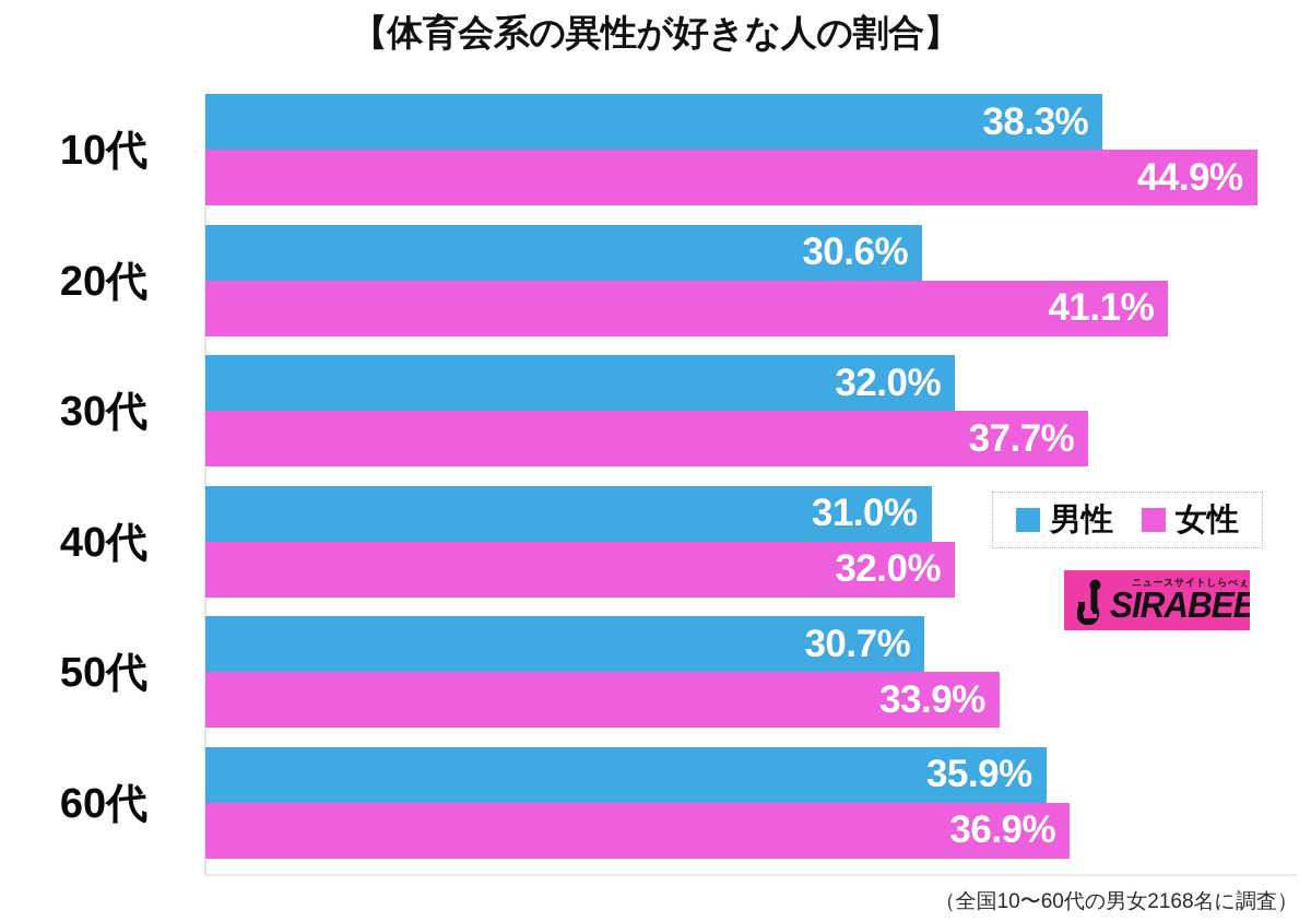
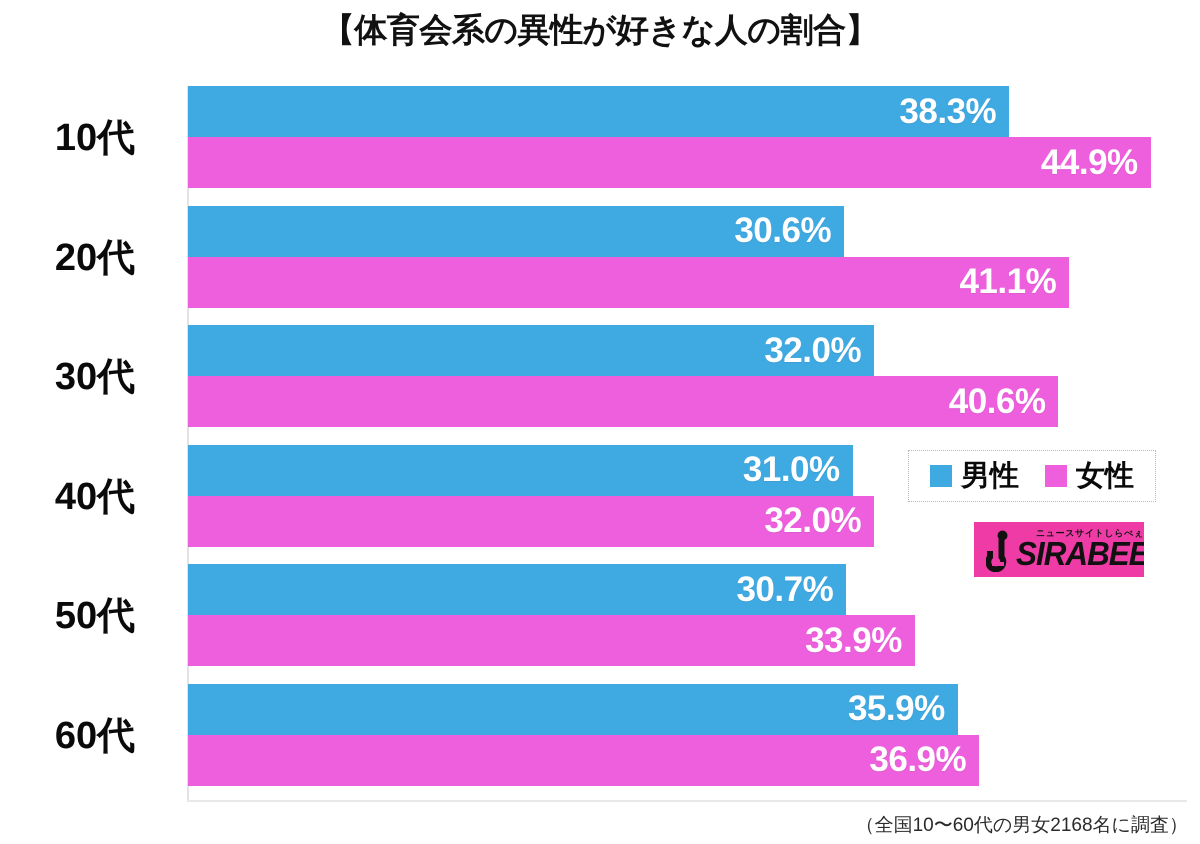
女性/30代: 37.7% -> 40.6%
